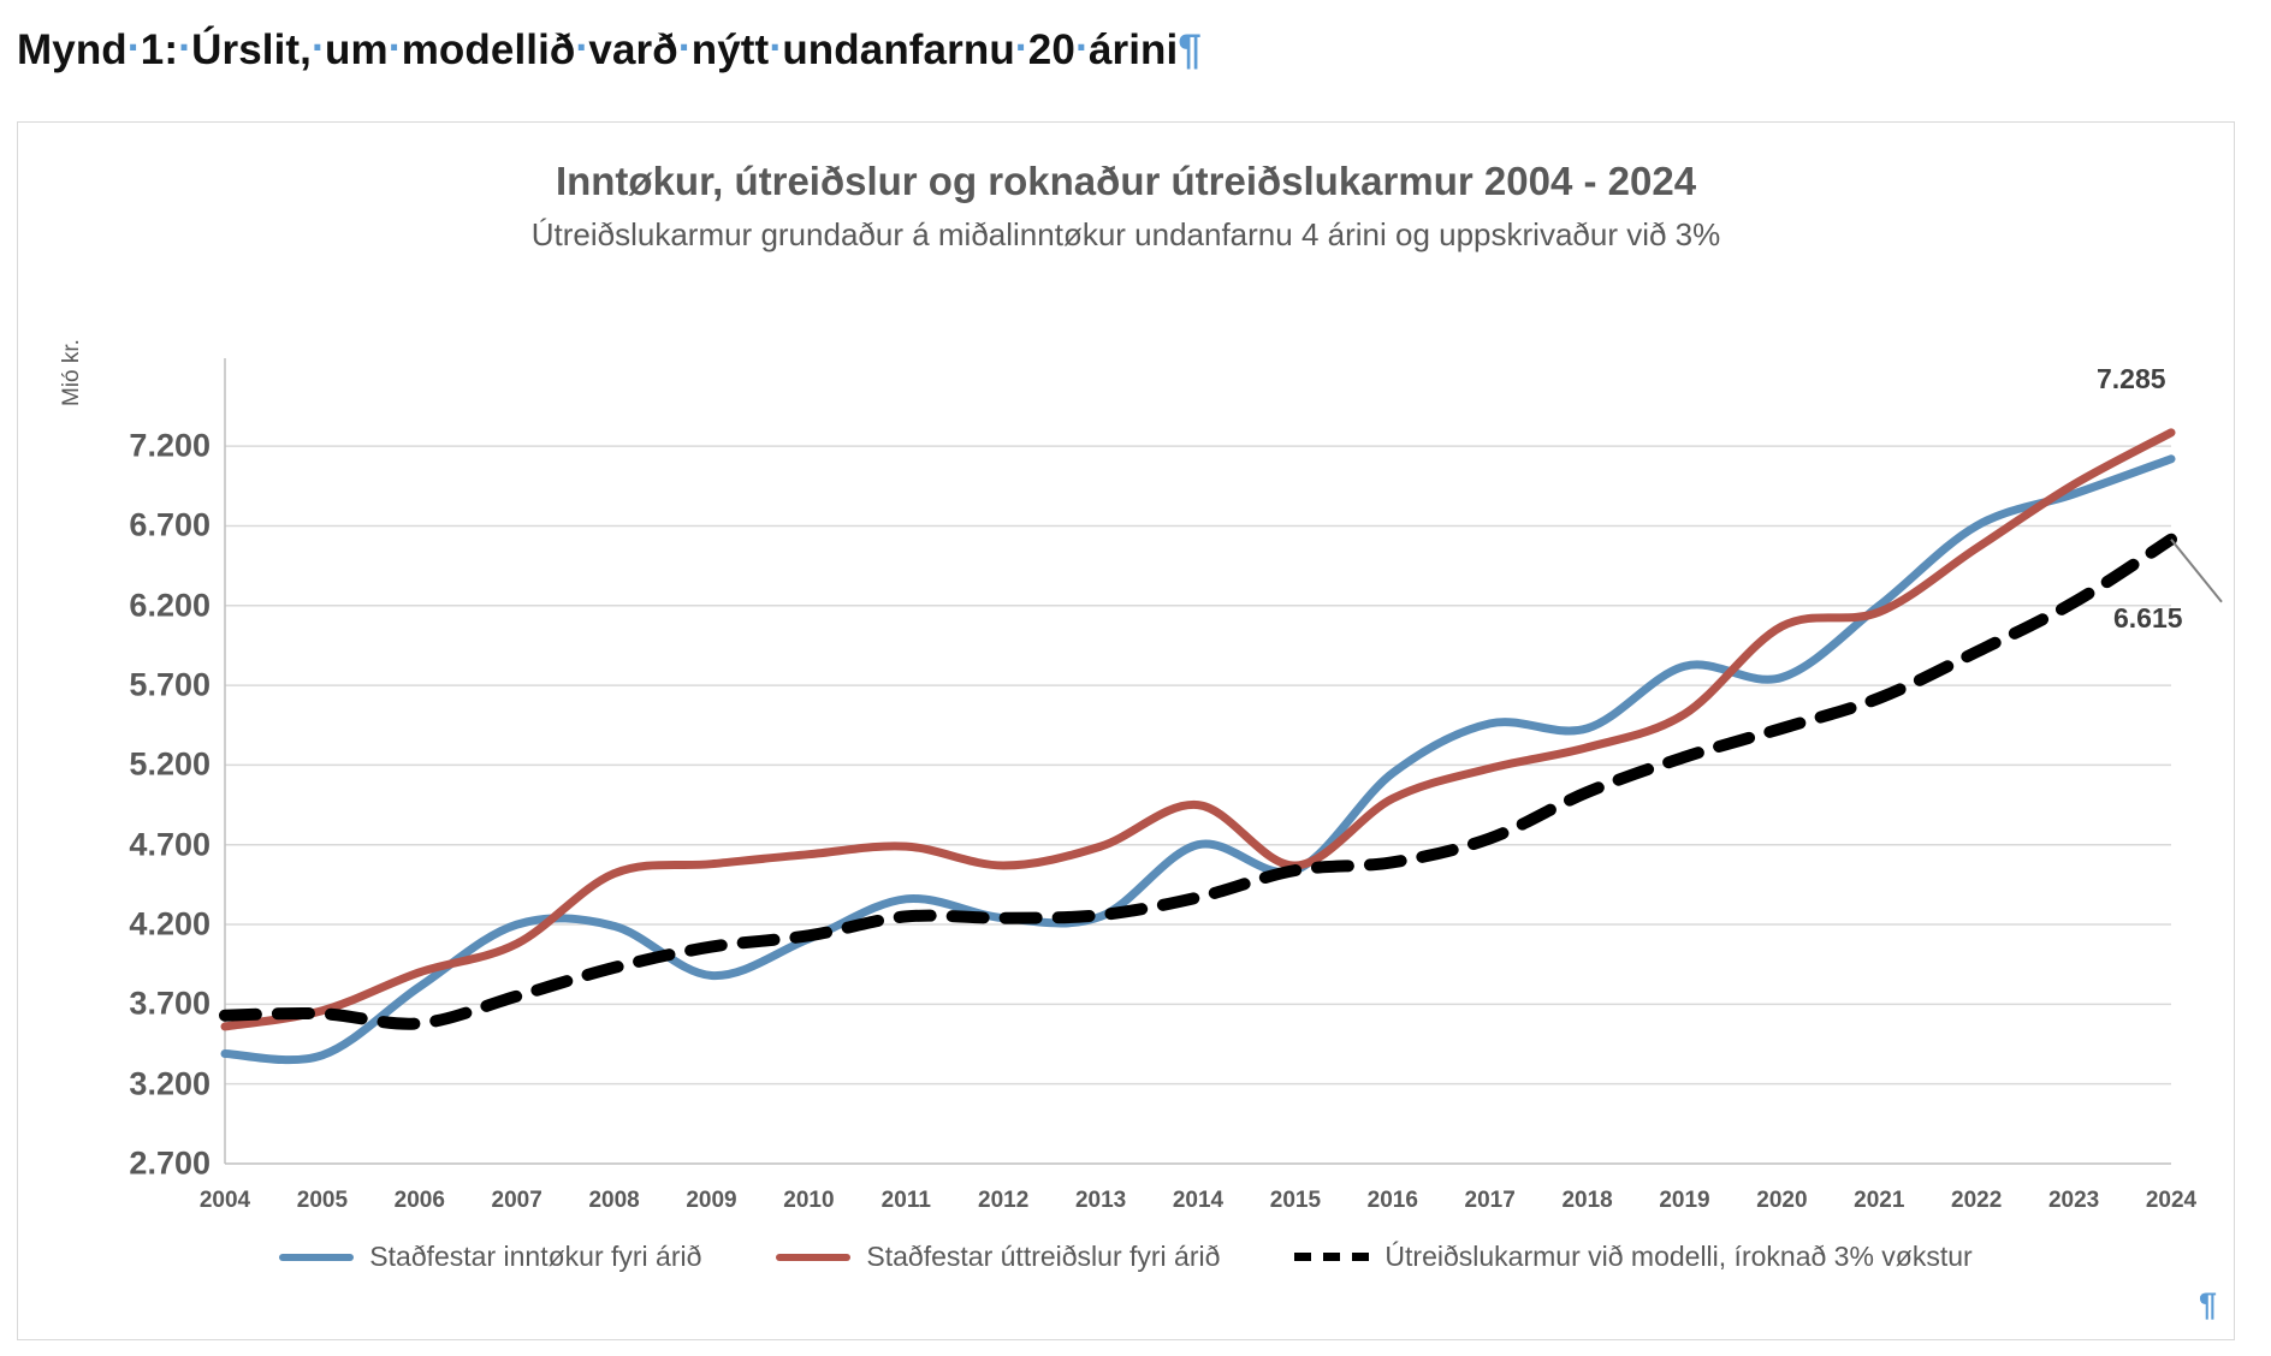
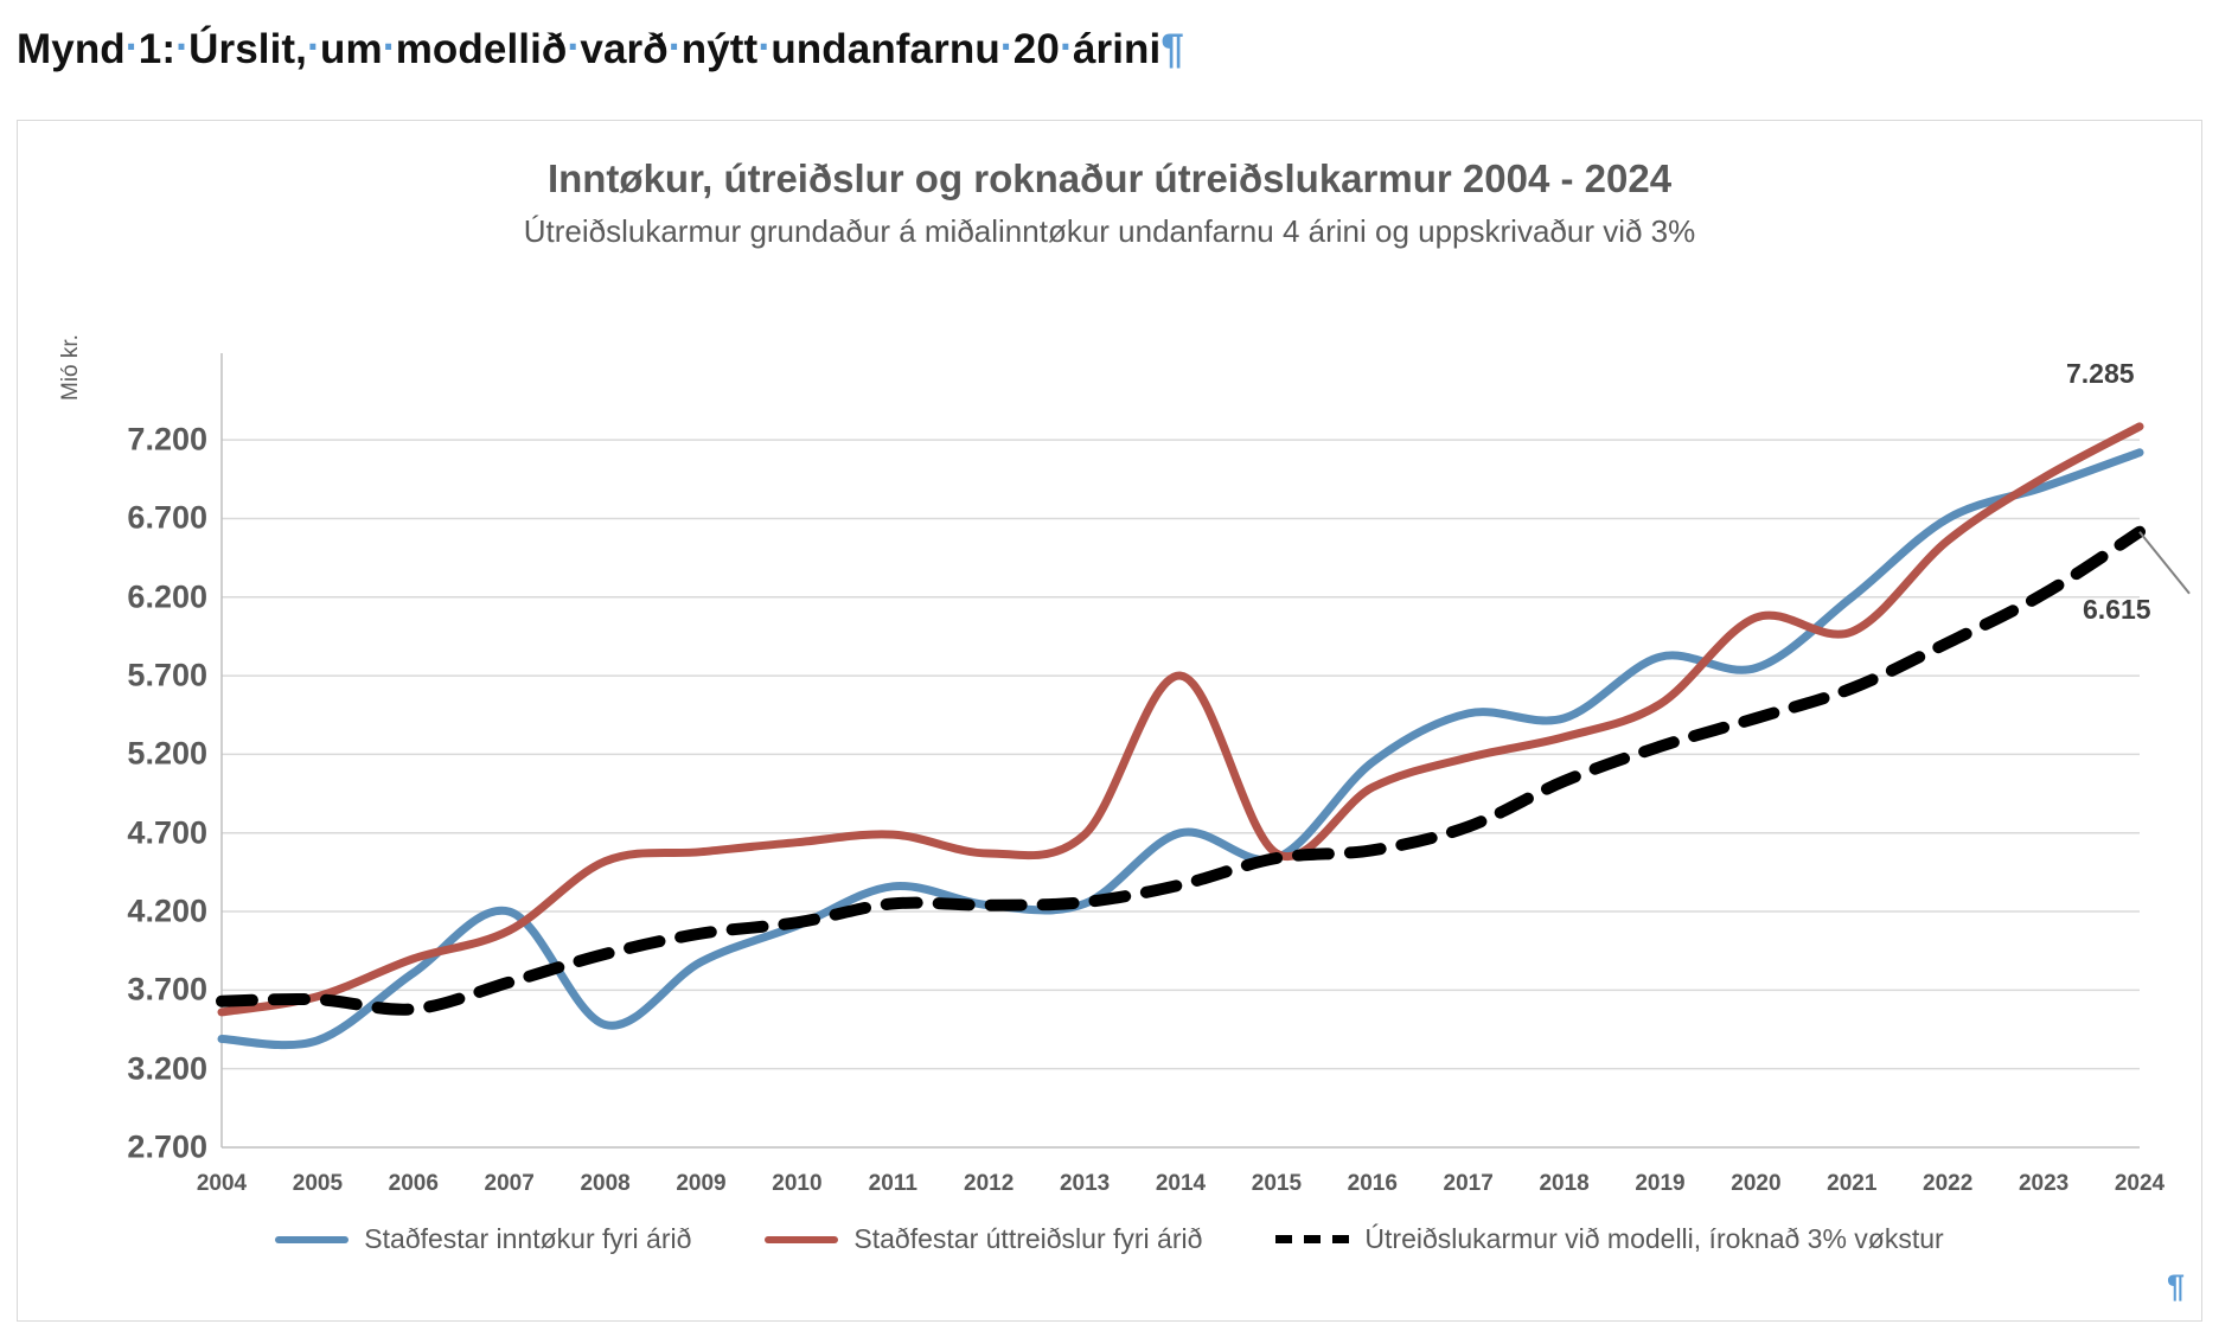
Staðfestar inntøkur fyri árið/2008: 4190 -> 3480
Staðfestar úttreiðslur fyri árið/2014: 4950 -> 5700
Staðfestar úttreiðslur fyri árið/2021: 6160 -> 5980
